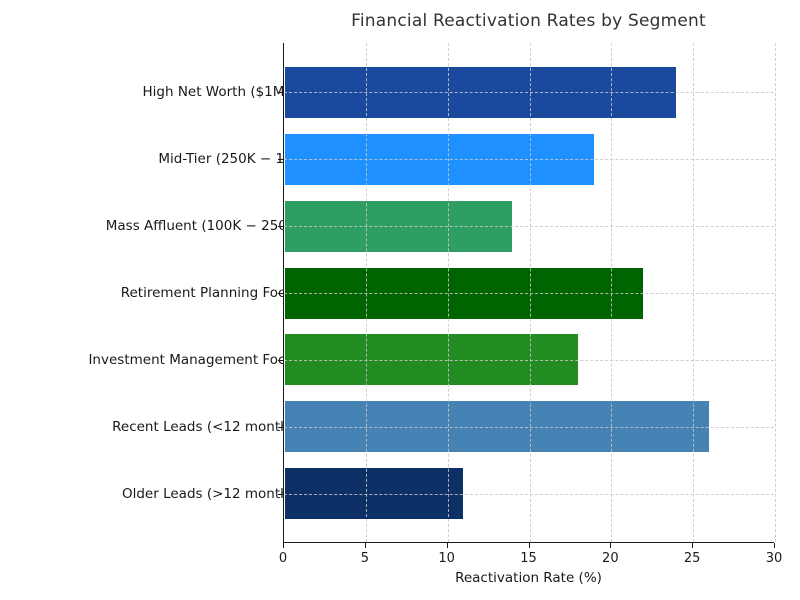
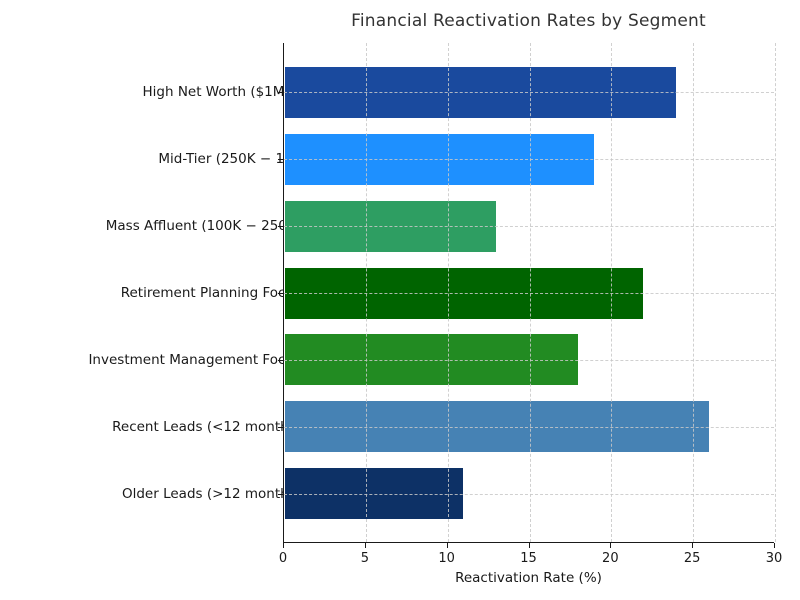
Mass Affluent (100K − 250K): 14 -> 13
